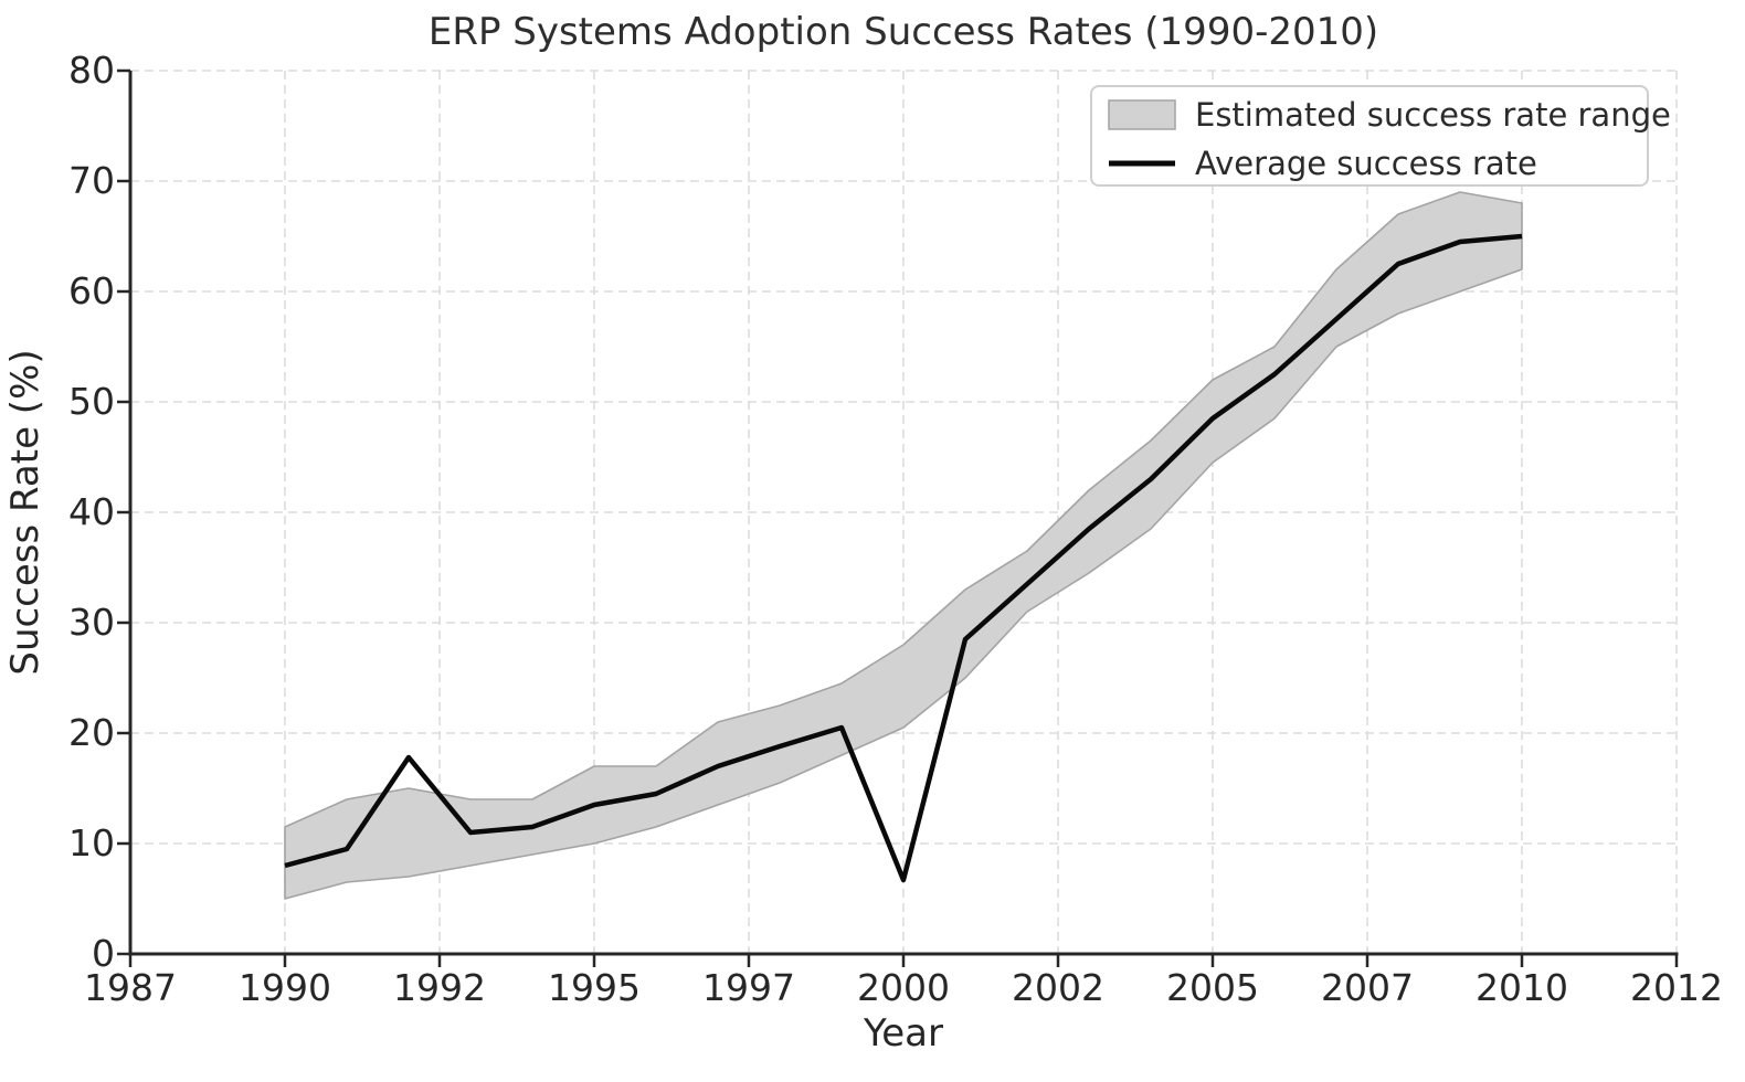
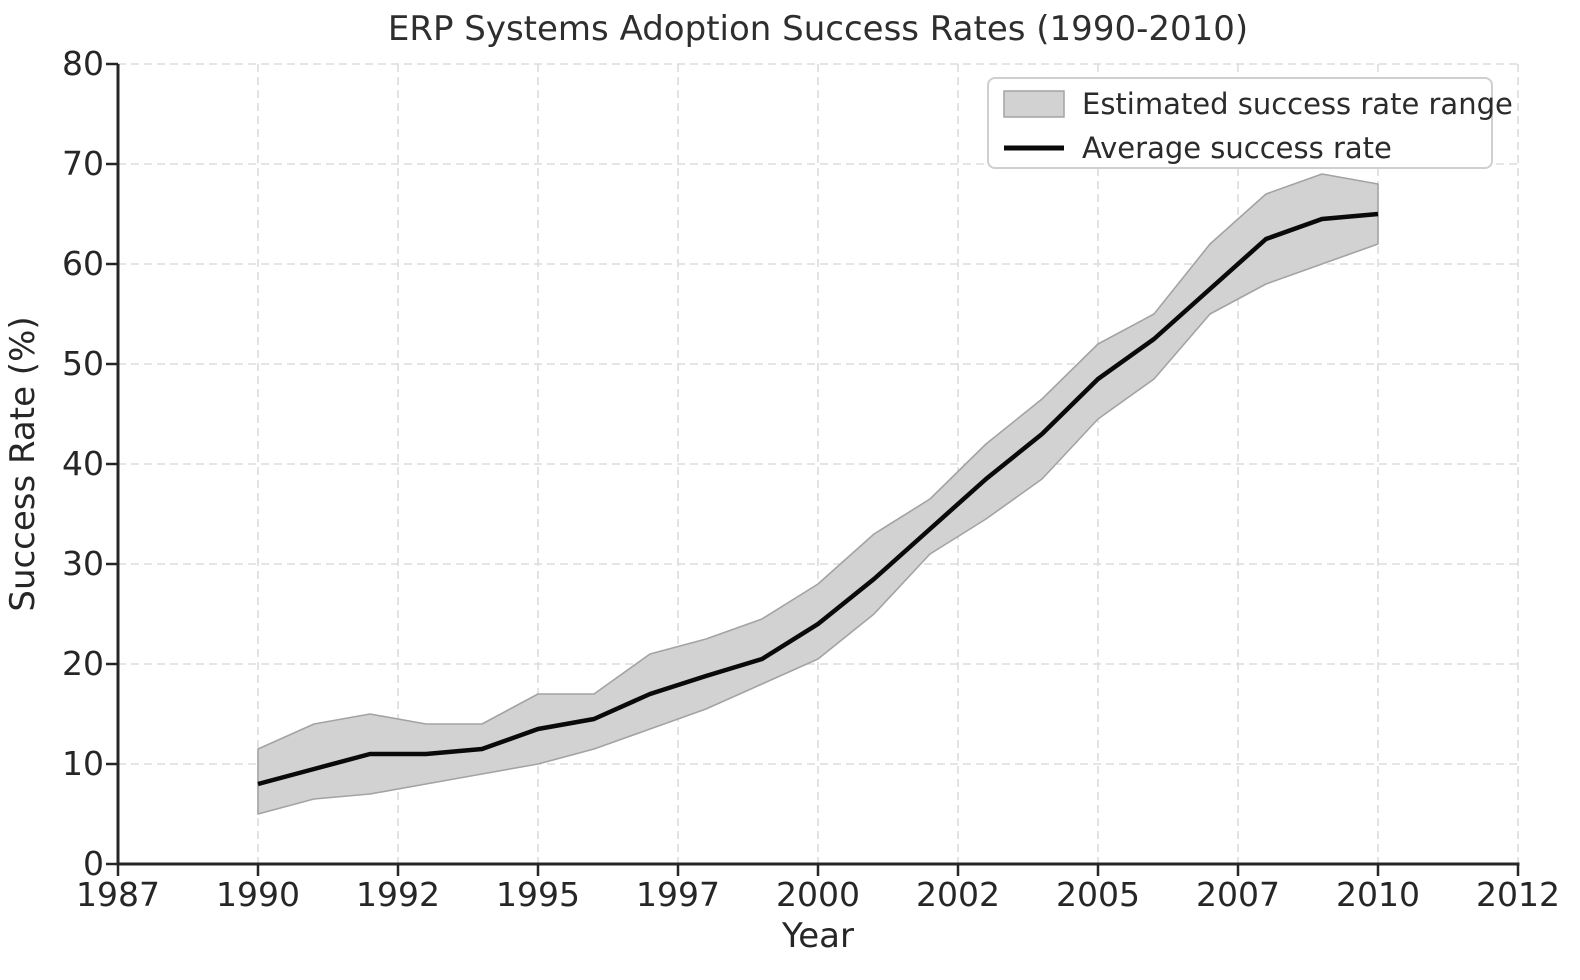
1992: 17.8 -> 11.0
2000: 6.7 -> 24.0
